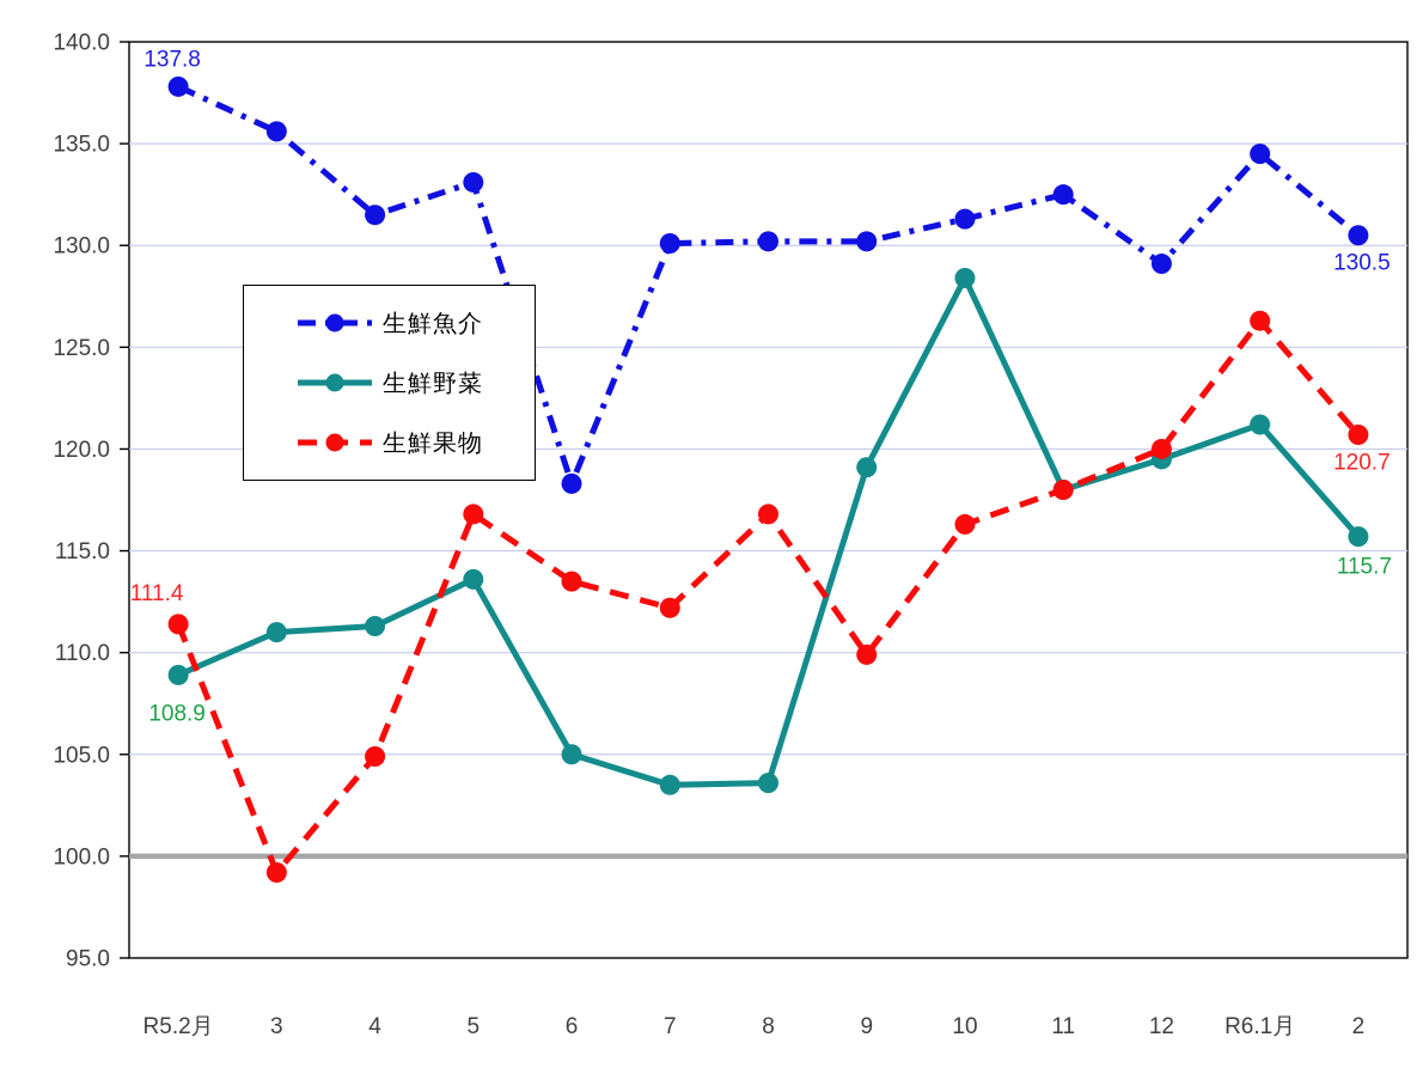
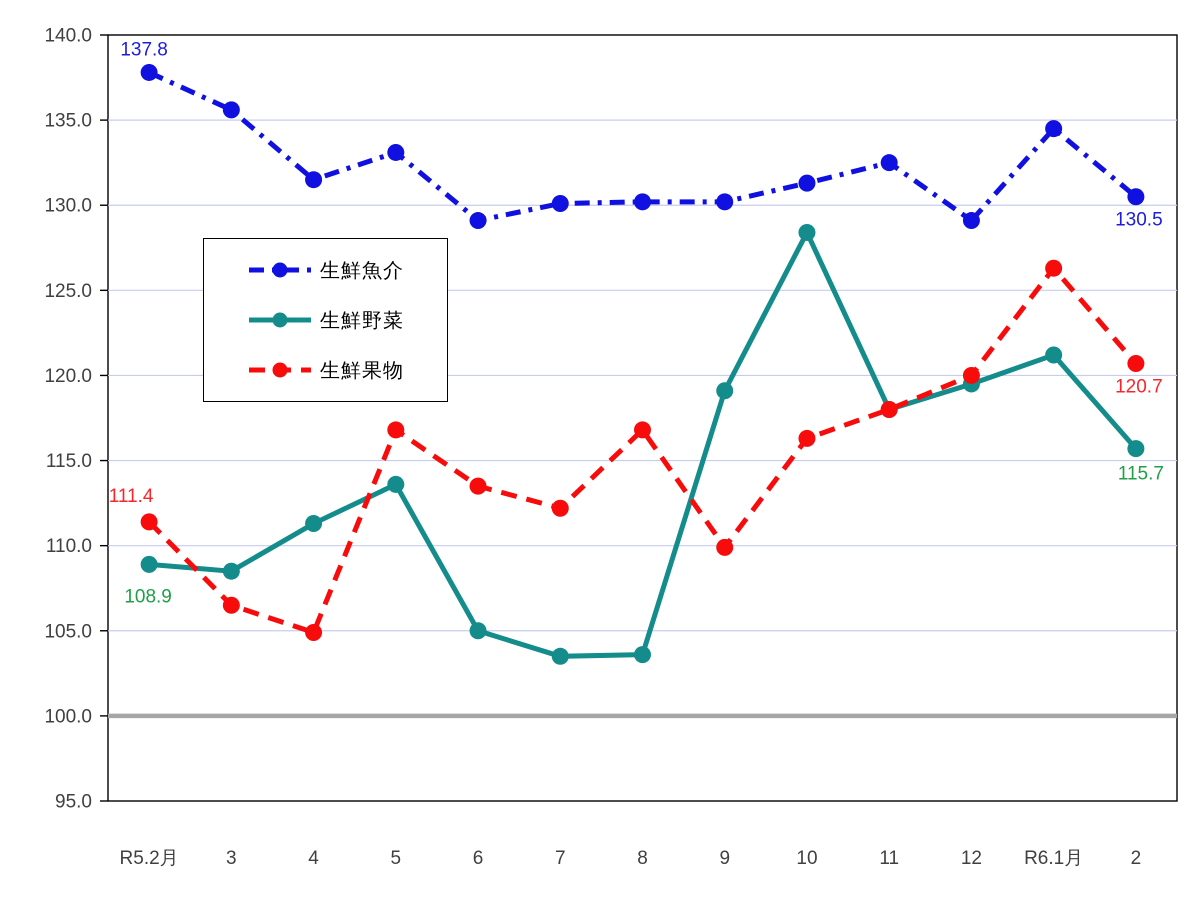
生鮮野菜/3: 111.0 -> 108.5
生鮮果物/3: 99.2 -> 106.5
生鮮魚介/6: 118.3 -> 129.1
